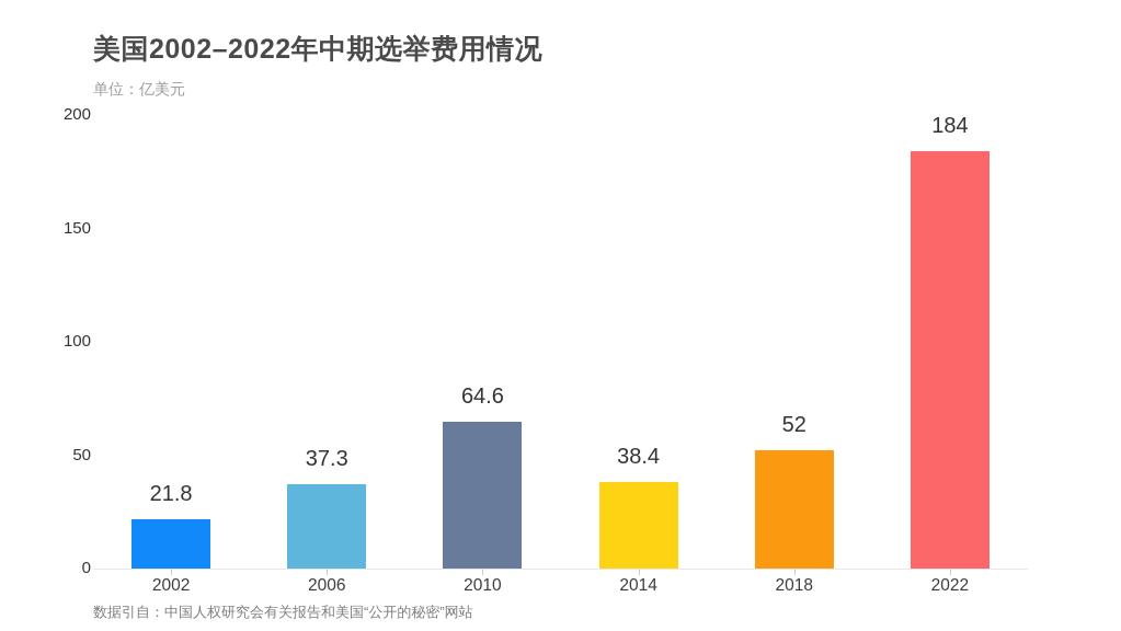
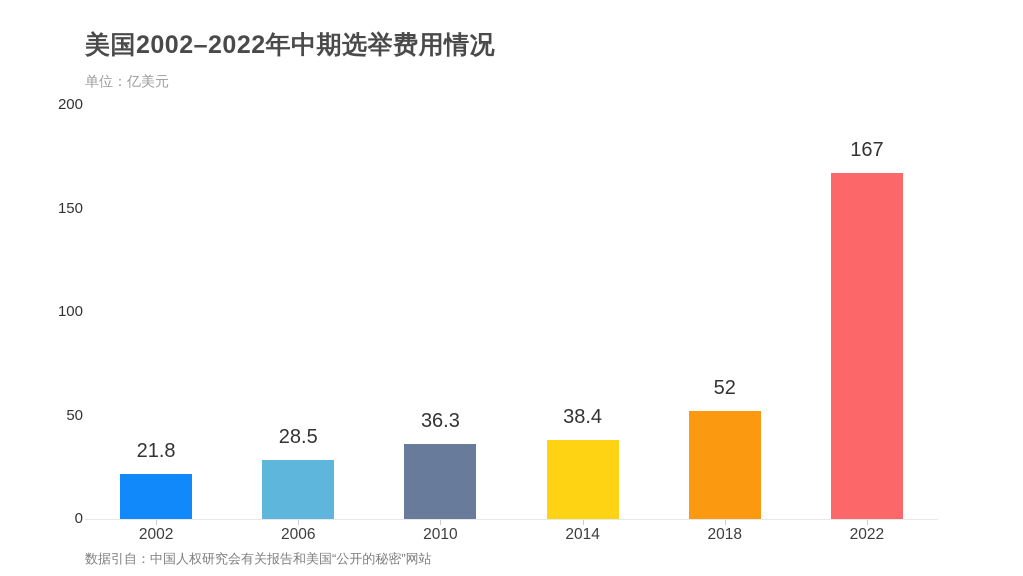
2006: 37.3 -> 28.5
2010: 64.6 -> 36.3
2022: 184 -> 167
